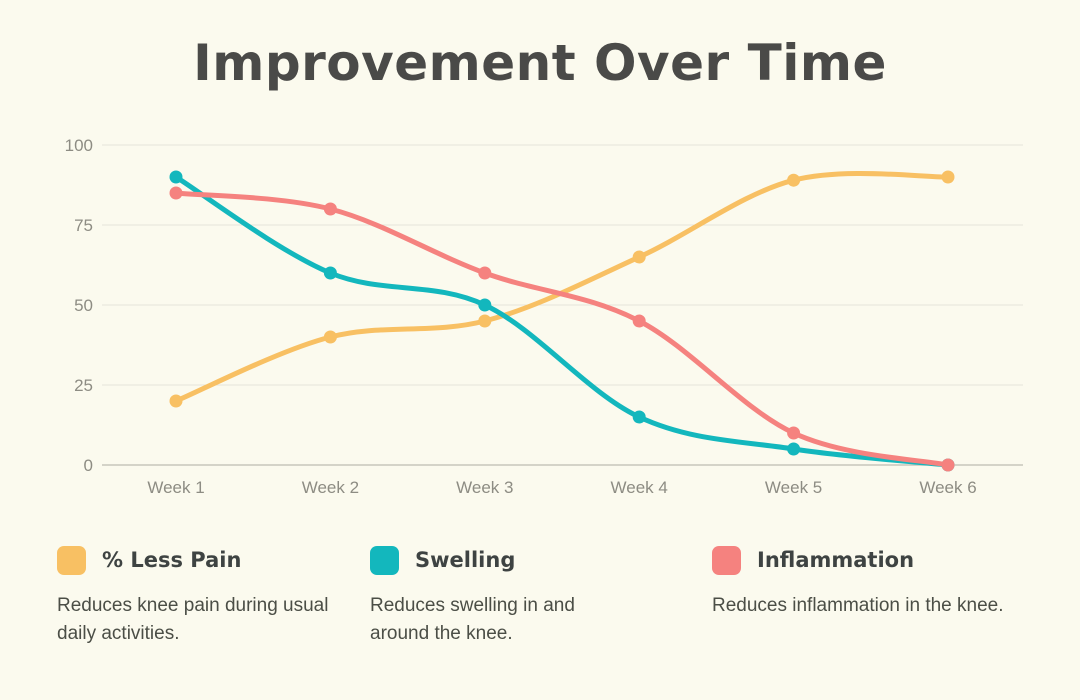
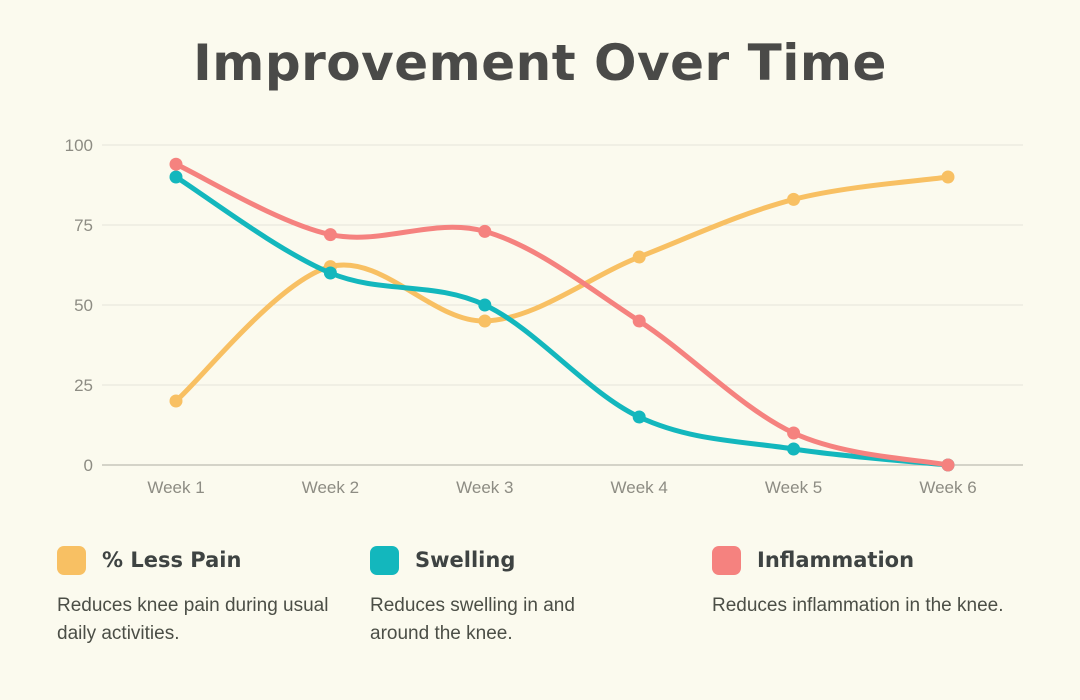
Inflammation/Week 1: 85 -> 94
% Less Pain/Week 2: 40 -> 62
Inflammation/Week 2: 80 -> 72
Inflammation/Week 3: 60 -> 73
% Less Pain/Week 5: 89 -> 83
